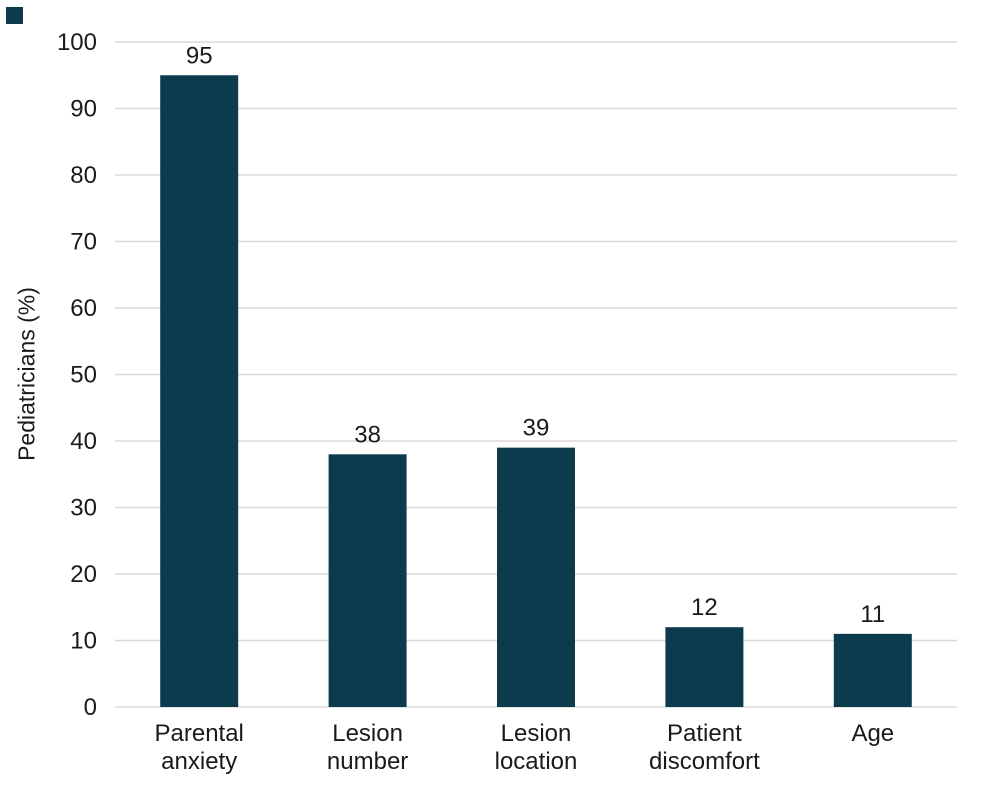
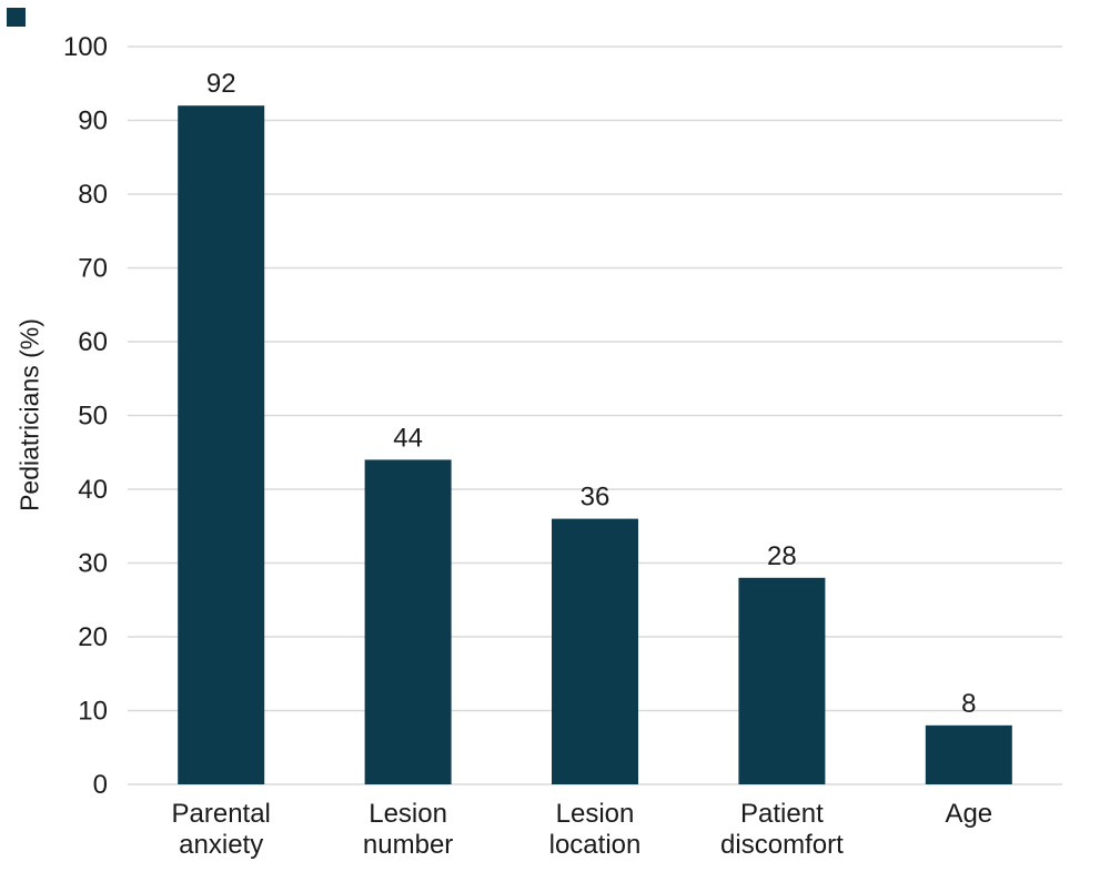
Parental anxiety: 95 -> 92
Lesion number: 38 -> 44
Lesion location: 39 -> 36
Patient discomfort: 12 -> 28
Age: 11 -> 8
